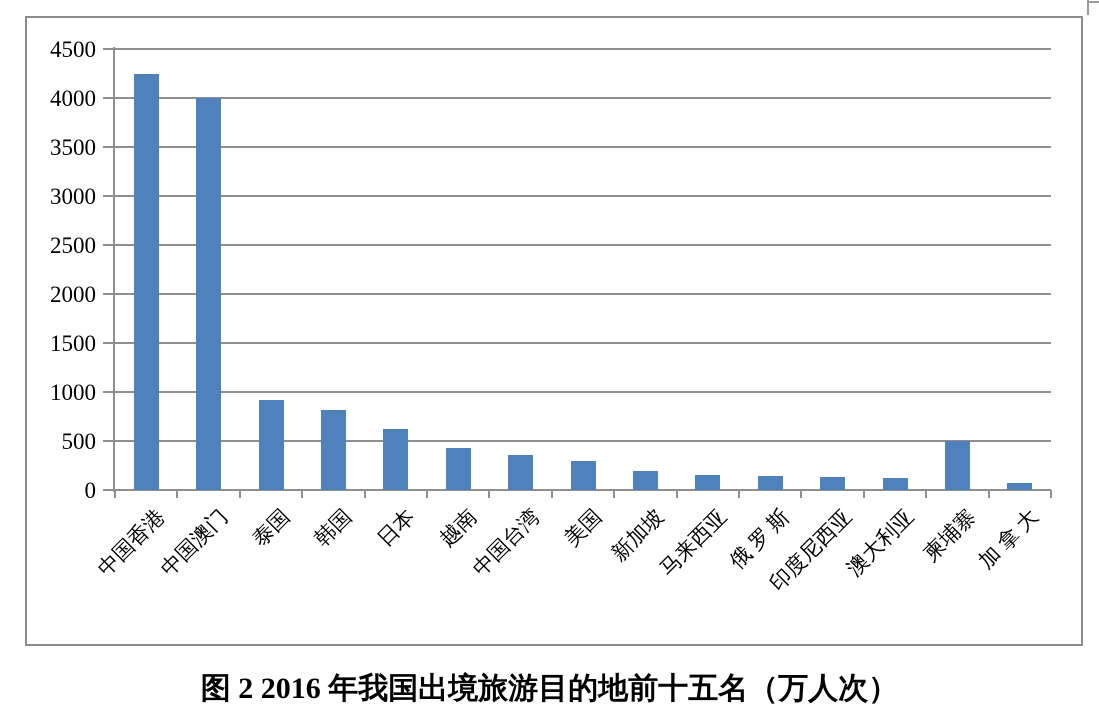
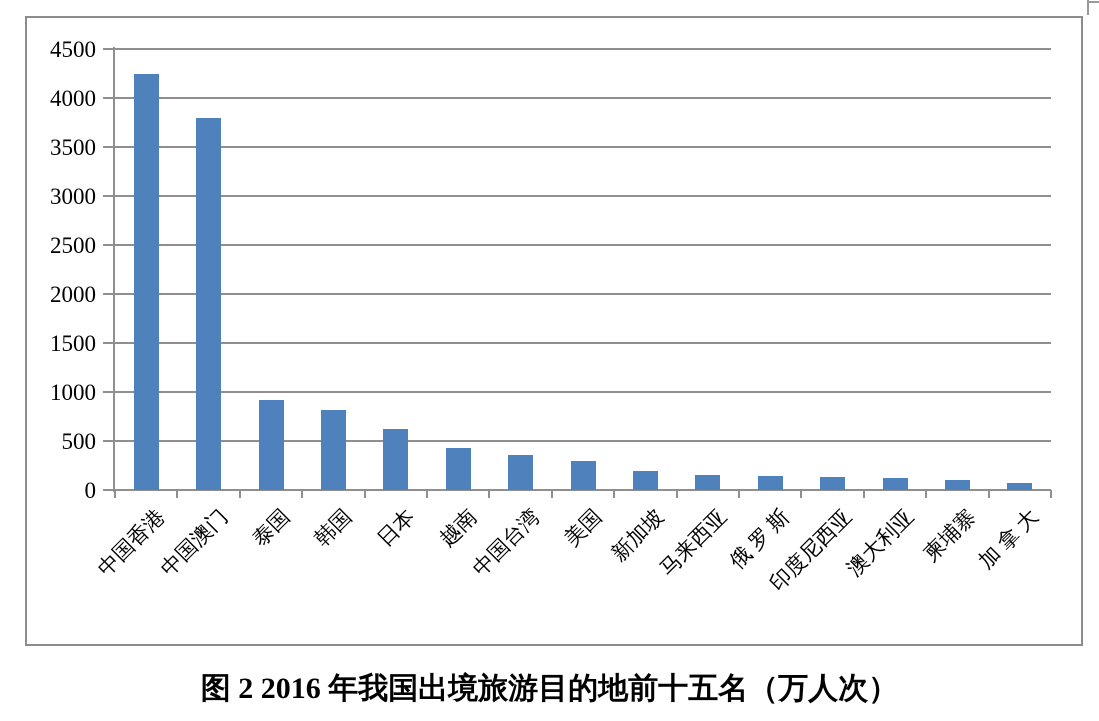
中国澳门: 4000 -> 3800
柬埔寨: 500 -> 100
